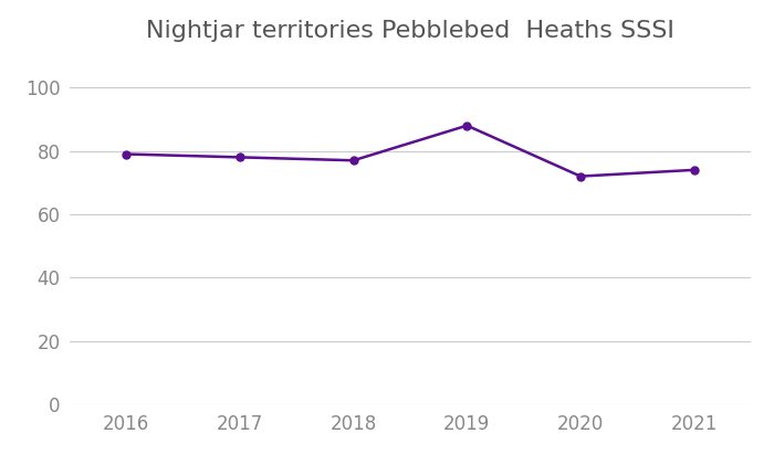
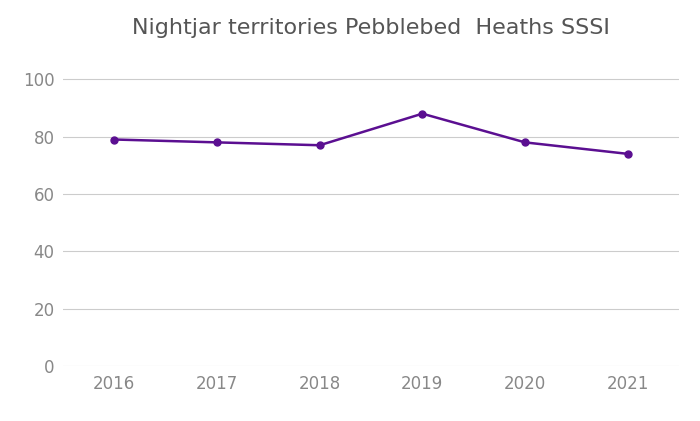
2020: 72 -> 78
